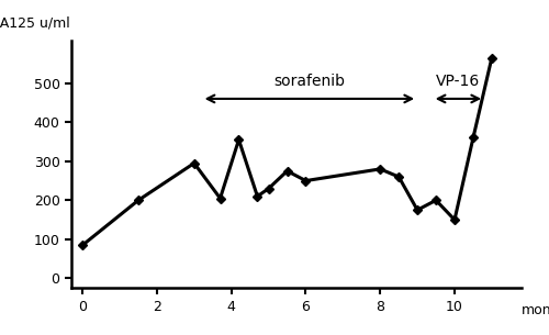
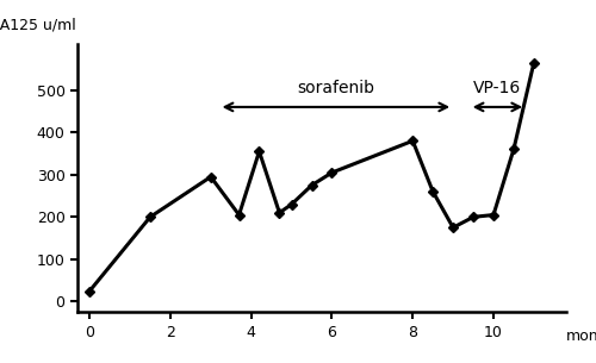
0: 85 -> 25
6: 250 -> 305
8: 280 -> 380
10: 150 -> 205
